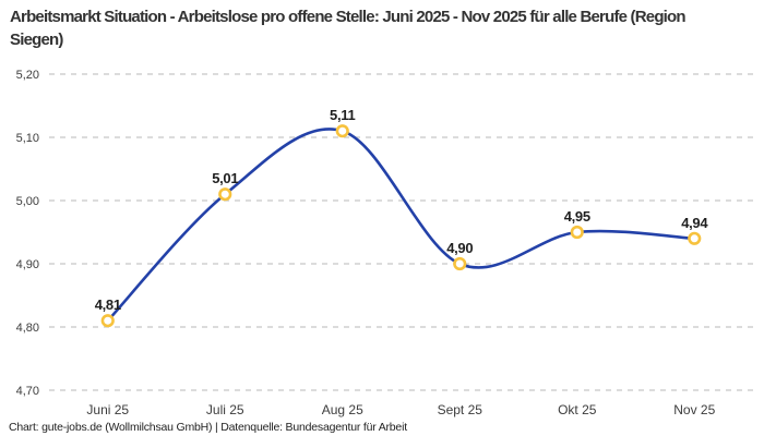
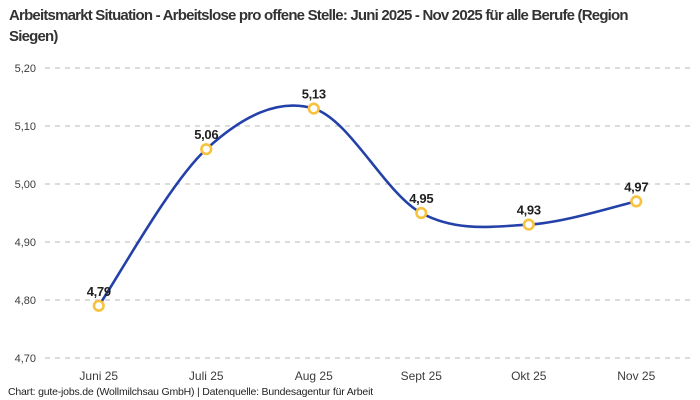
Juni 25: 4,81 -> 4,79
Juli 25: 5,01 -> 5,06
Aug 25: 5,11 -> 5,13
Sept 25: 4,90 -> 4,95
Okt 25: 4,95 -> 4,93
Nov 25: 4,94 -> 4,97
